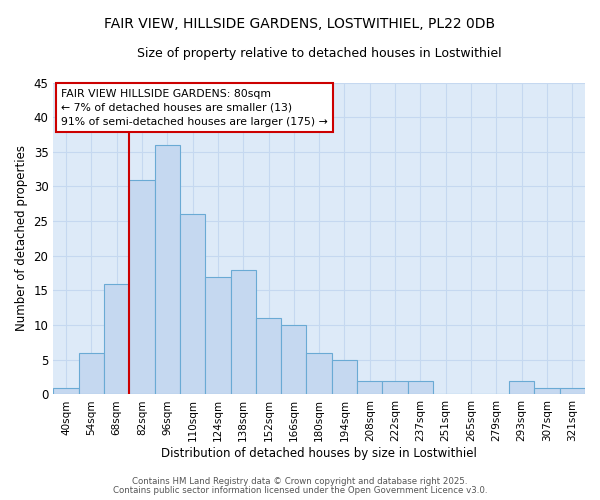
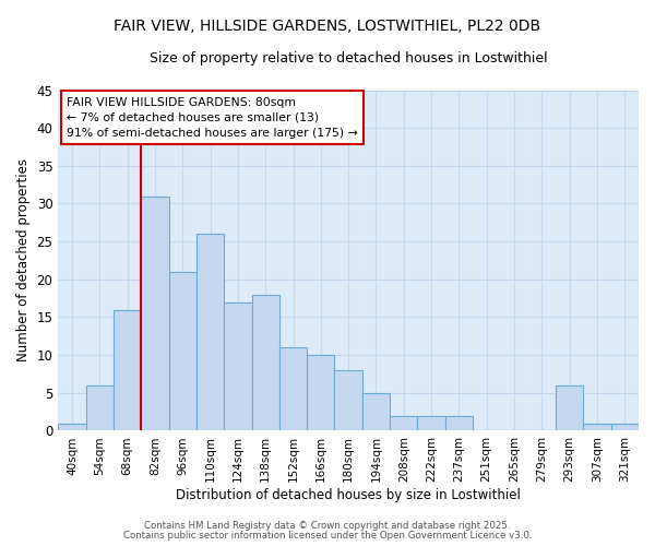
96sqm: 36 -> 21
180sqm: 6 -> 8
293sqm: 2 -> 6
